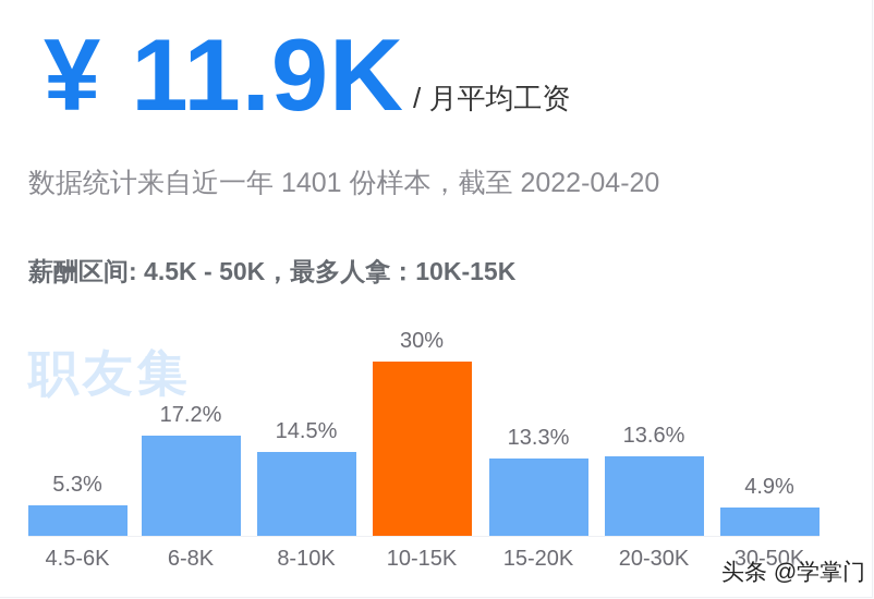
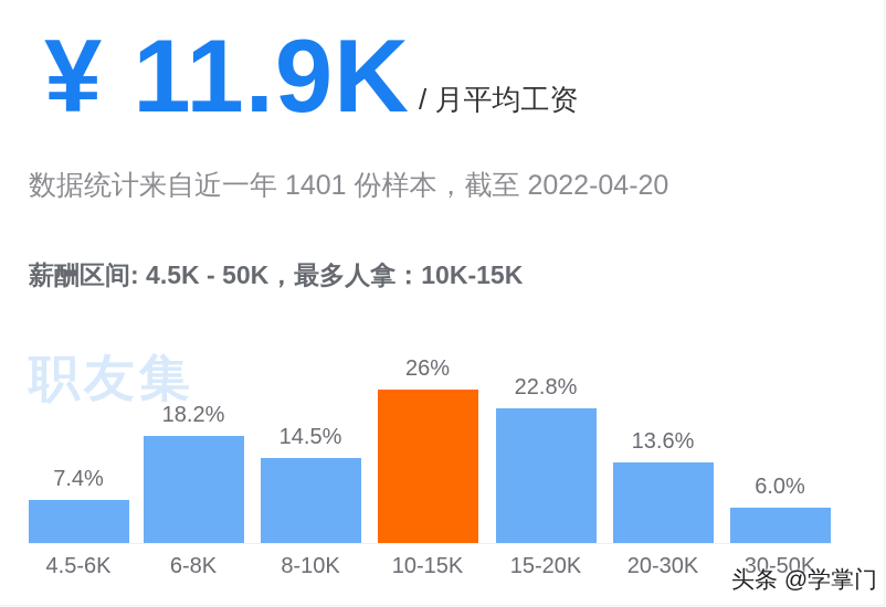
4.5-6K: 5.3% -> 7.4%
6-8K: 17.2% -> 18.2%
10-15K: 30% -> 26%
15-20K: 13.3% -> 22.8%
30-50K: 4.9% -> 6.0%
